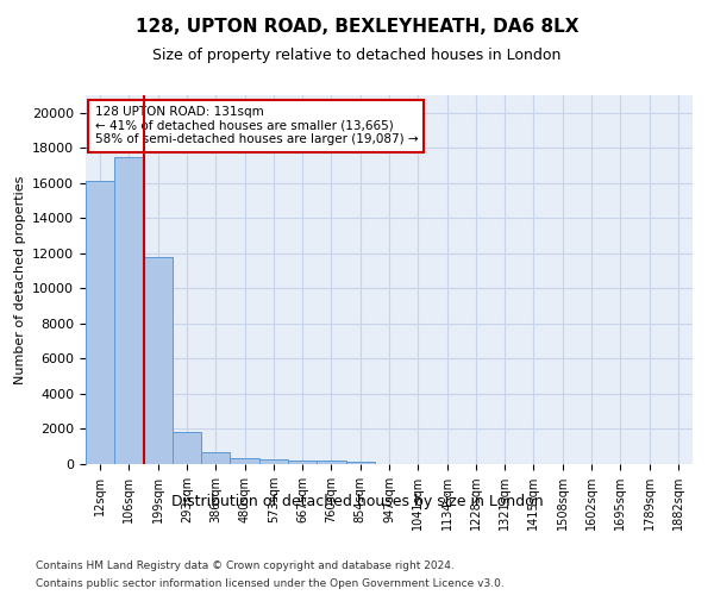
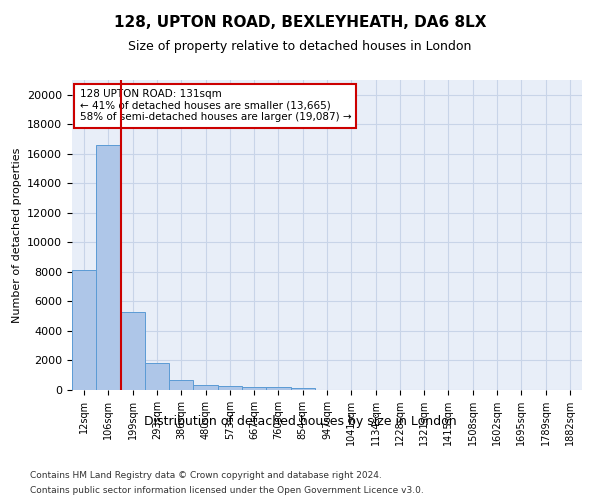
12sqm: 16100 -> 8100
106sqm: 17500 -> 16600
199sqm: 11800 -> 5300
